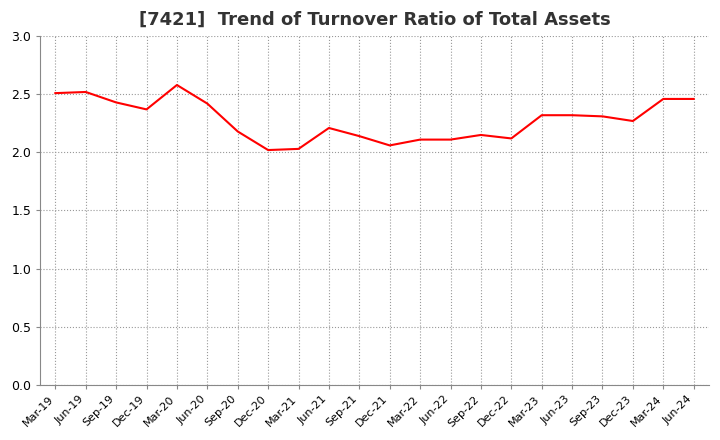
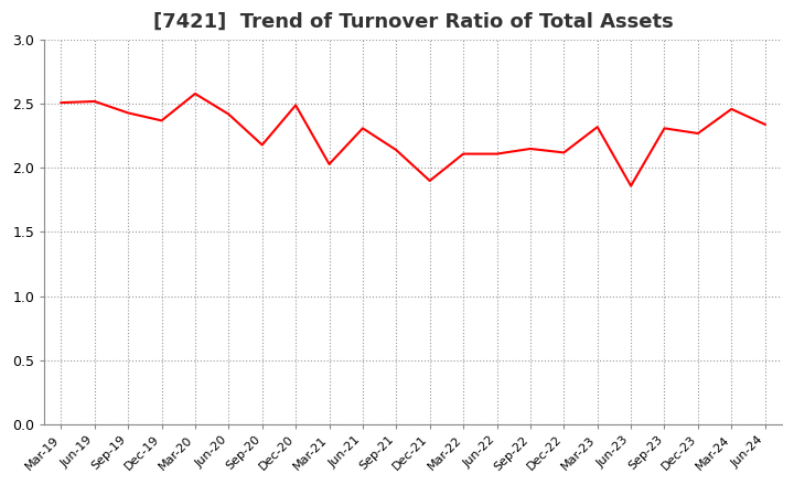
Dec-20: 2.02 -> 2.49
Jun-21: 2.21 -> 2.31
Dec-21: 2.06 -> 1.90
Jun-23: 2.32 -> 1.86
Jun-24: 2.46 -> 2.34
